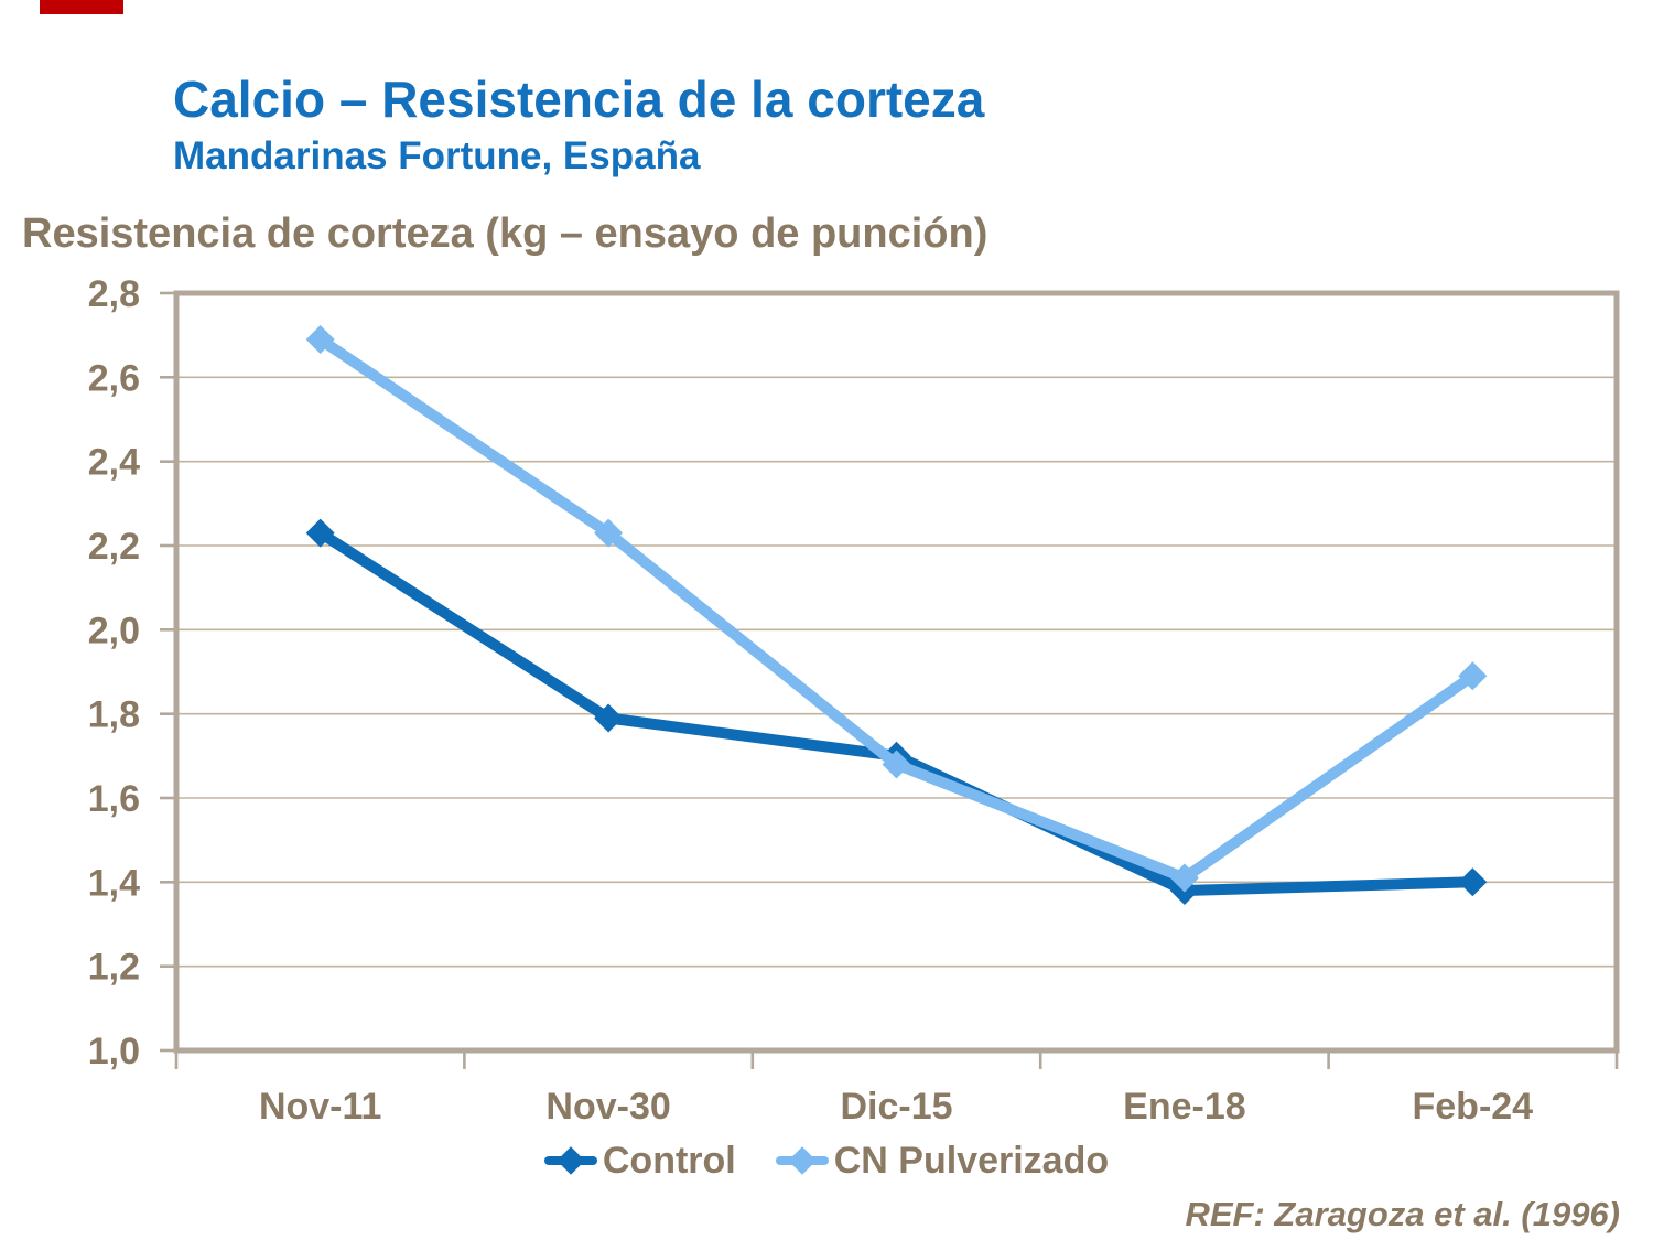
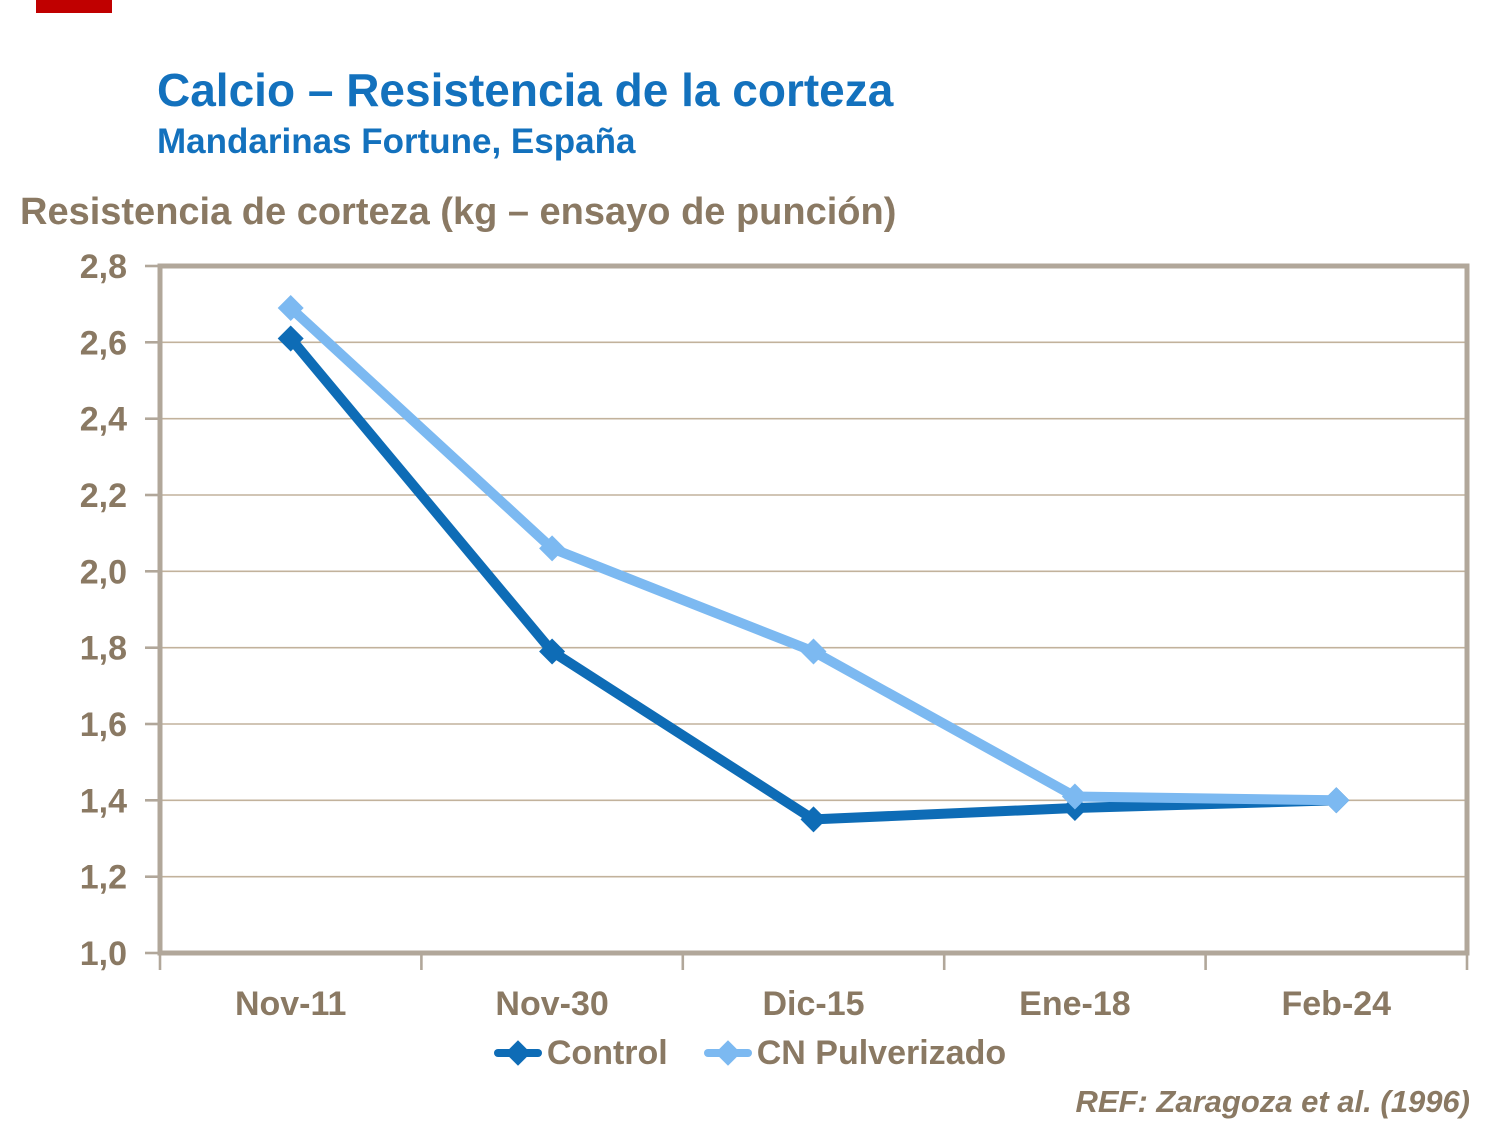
Control/Nov-11: 2,23 -> 2,61
CN Pulverizado/Nov-30: 2,23 -> 2,06
Control/Dic-15: 1,70 -> 1,35
CN Pulverizado/Dic-15: 1,68 -> 1,79
CN Pulverizado/Feb-24: 1,89 -> 1,40
